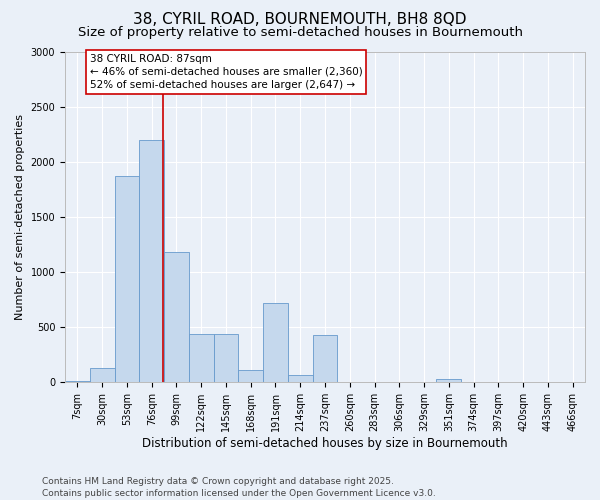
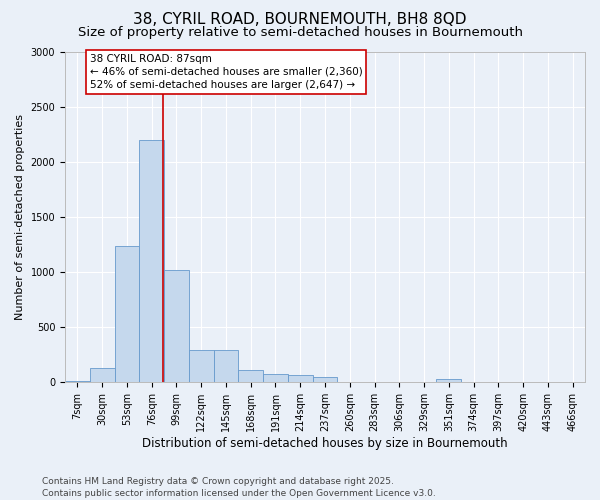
53sqm: 1870 -> 1240
99sqm: 1180 -> 1020
122sqm: 440 -> 290
145sqm: 440 -> 290
191sqm: 720 -> 80
237sqm: 430 -> 50
